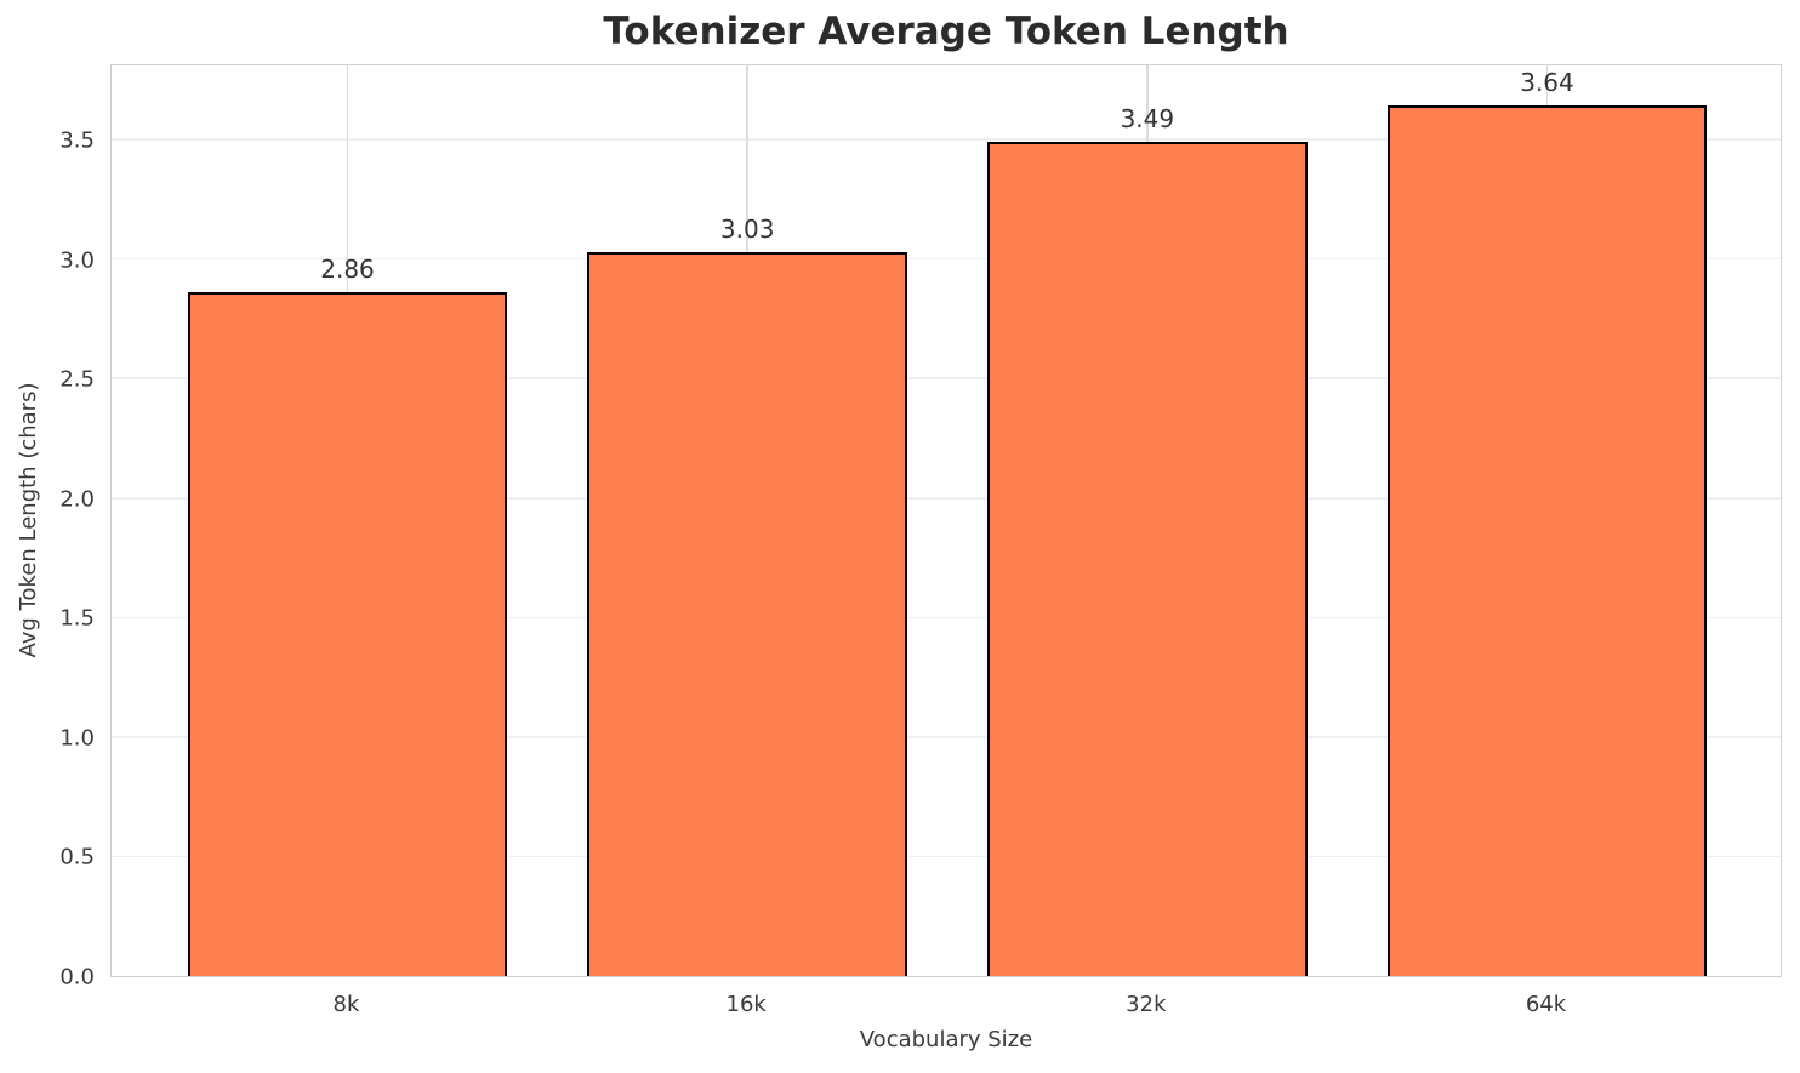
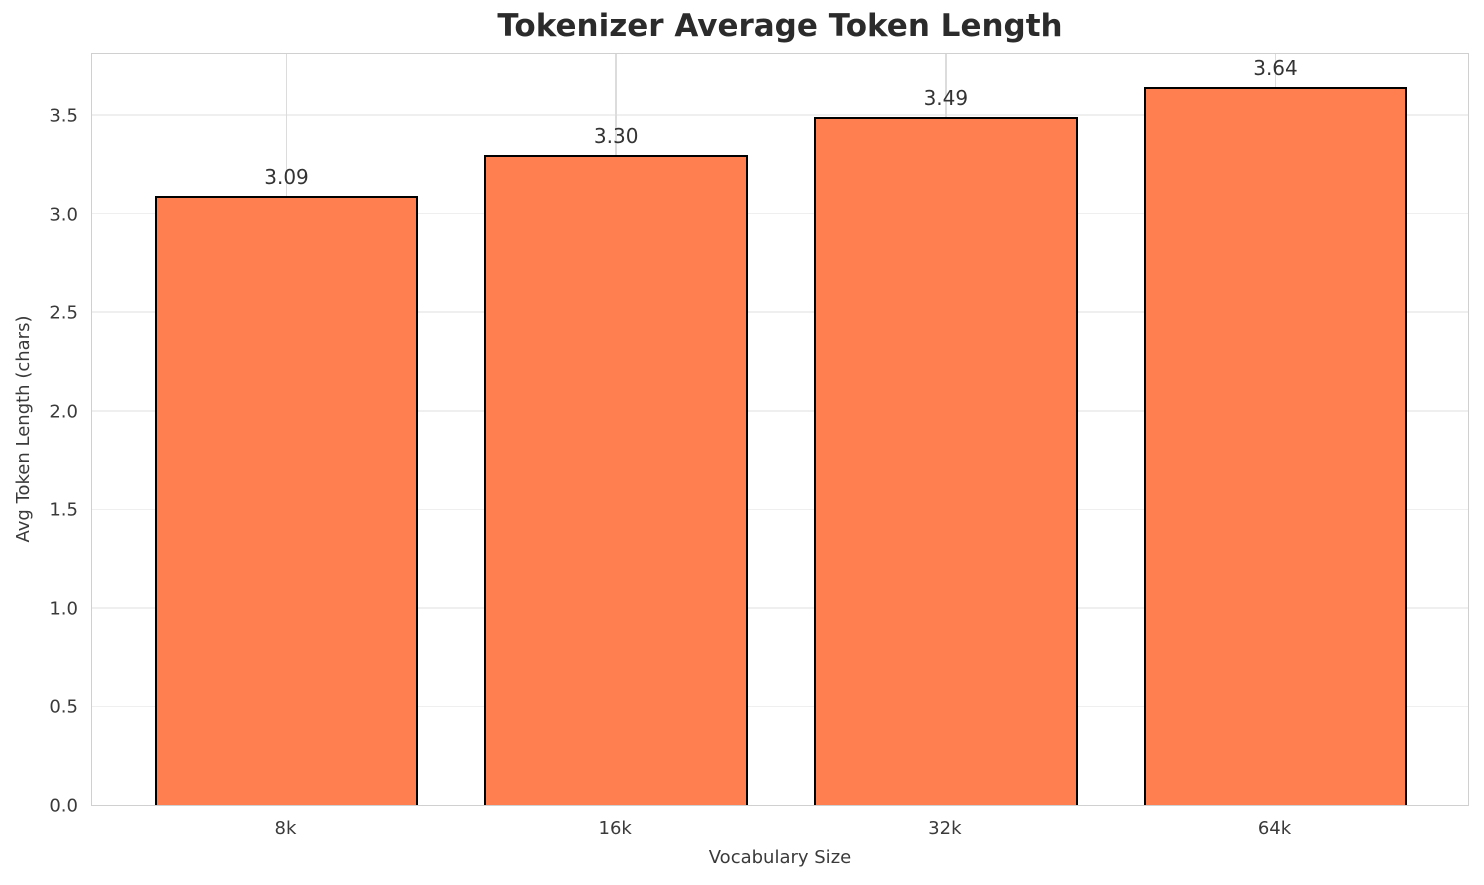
8k: 2.86 -> 3.09
16k: 3.03 -> 3.30
